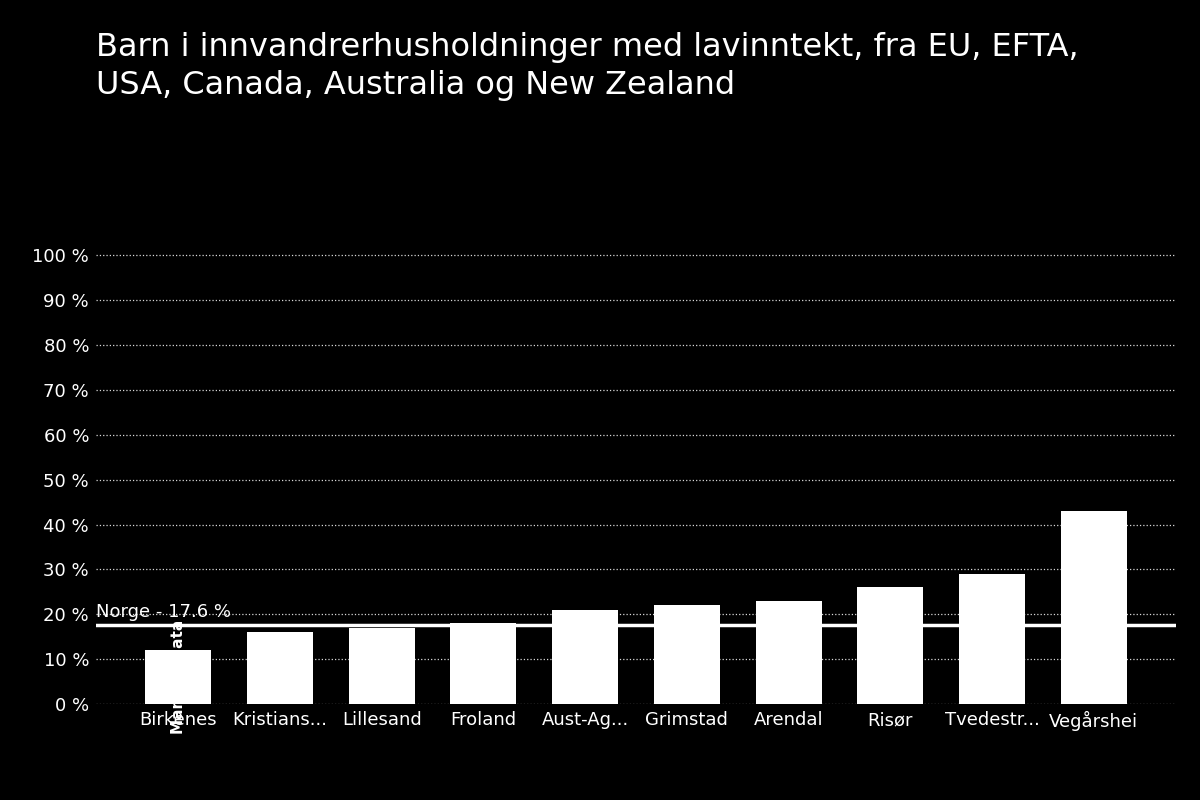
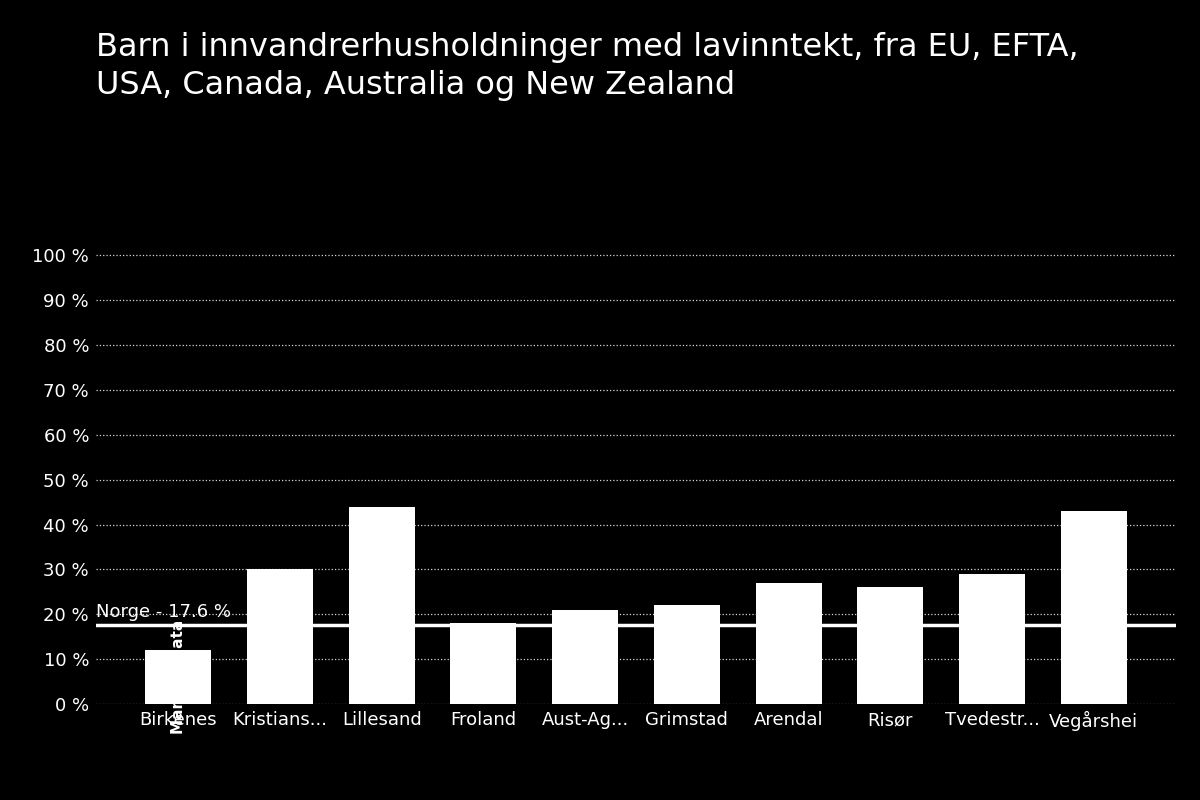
Kristians...: 16 % -> 30 %
Lillesand: 17 % -> 44 %
Arendal: 23 % -> 27 %
